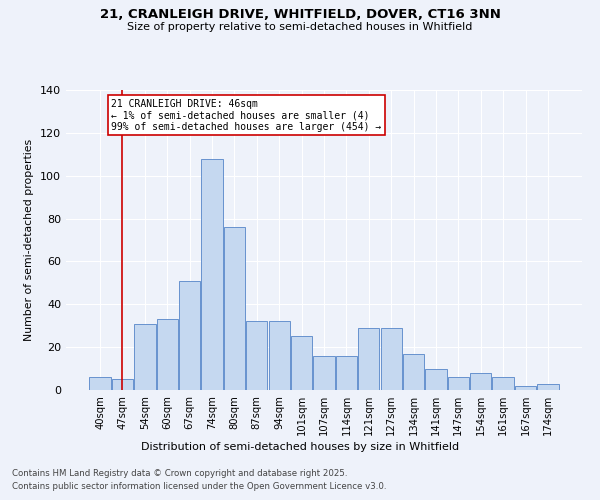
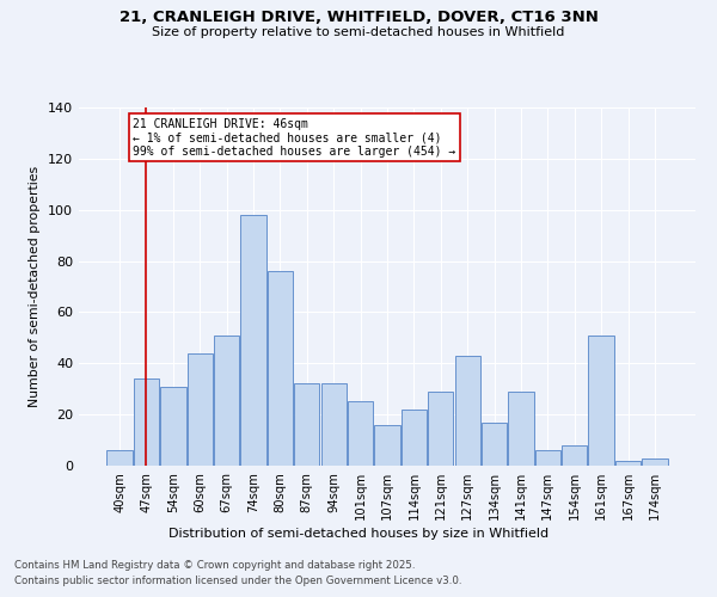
47sqm: 5 -> 34
60sqm: 33 -> 44
74sqm: 108 -> 98
114sqm: 16 -> 22
127sqm: 29 -> 43
141sqm: 10 -> 29
161sqm: 6 -> 51
